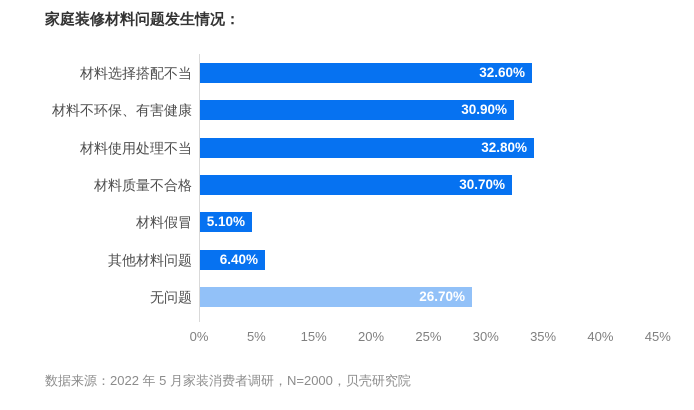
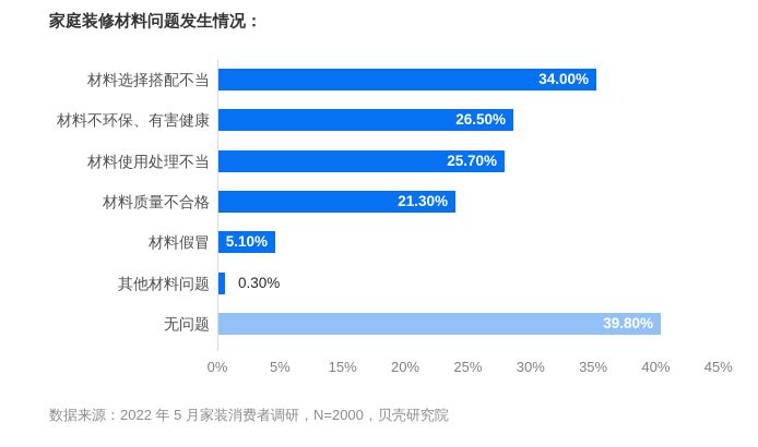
材料选择搭配不当: 32.60% -> 34.00%
材料不环保、有害健康: 30.90% -> 26.50%
材料使用处理不当: 32.80% -> 25.70%
材料质量不合格: 30.70% -> 21.30%
其他材料问题: 6.40% -> 0.30%
无问题: 26.70% -> 39.80%
